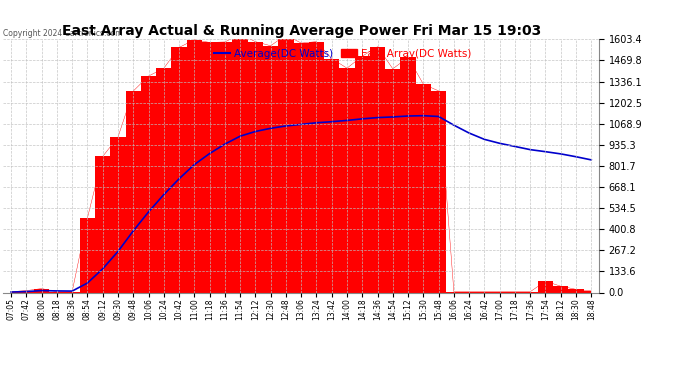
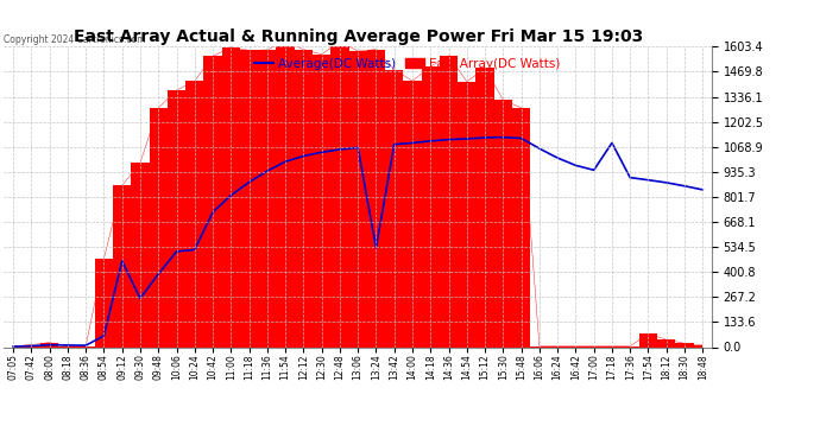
Average(DC Watts)/09:12: 150 -> 460
Average(DC Watts)/10:24: 620 -> 520
Average(DC Watts)/13:24: 1080 -> 530
Average(DC Watts)/17:18: 920 -> 1090
